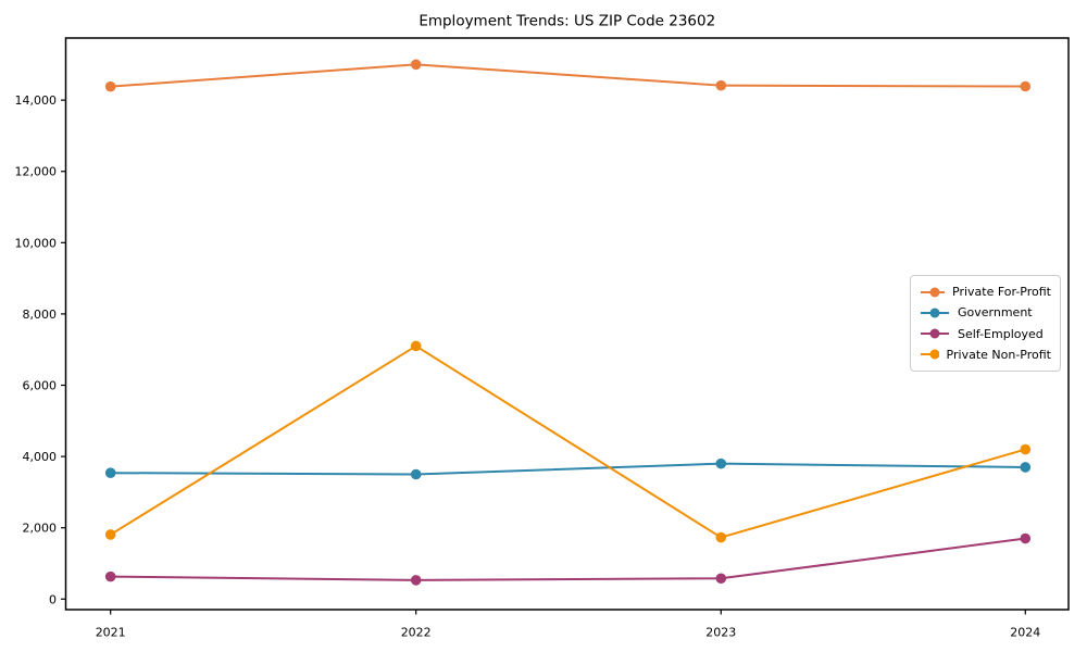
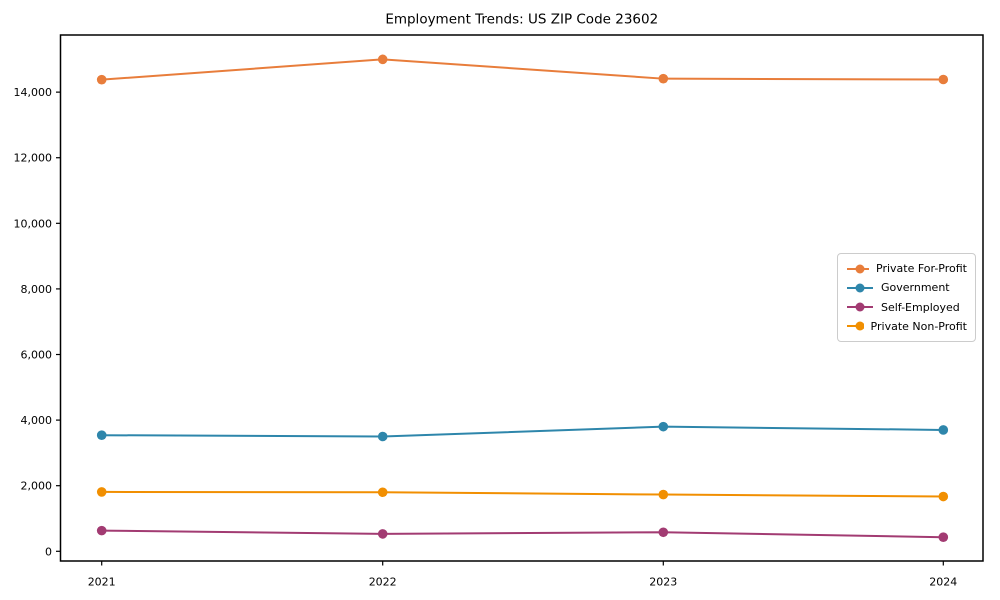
Private Non-Profit/2022: 7100 -> 1800
Self-Employed/2024: 1700 -> 400
Private Non-Profit/2024: 4200 -> 1700
